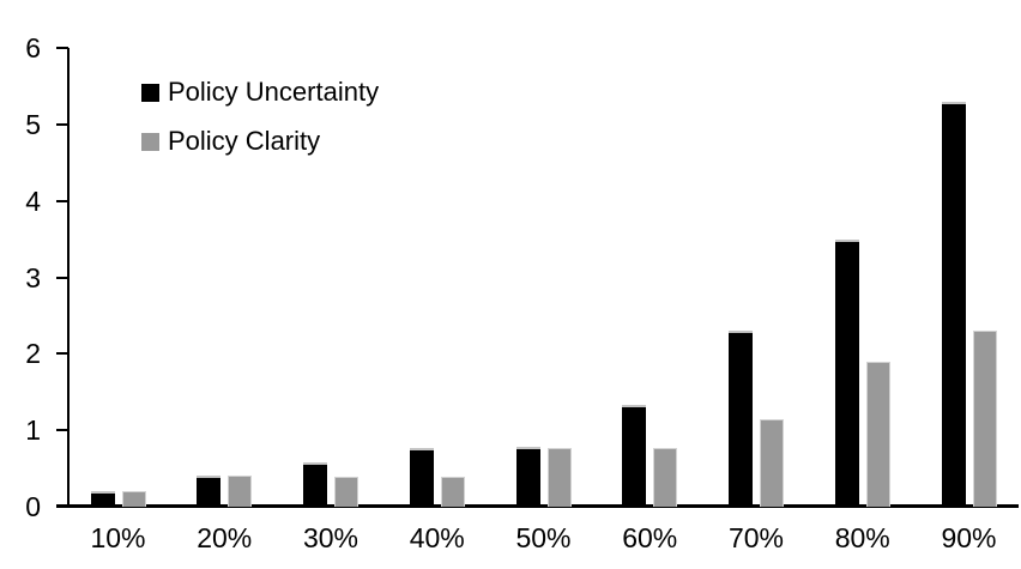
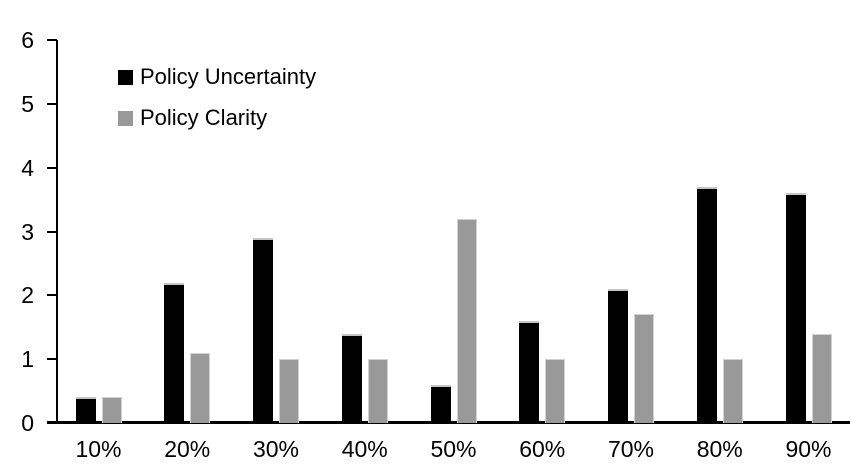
Policy Uncertainty/10%: 0.2 -> 0.4
Policy Clarity/10%: 0.2 -> 0.4
Policy Uncertainty/20%: 0.4 -> 2.2
Policy Clarity/20%: 0.4 -> 1.1
Policy Uncertainty/30%: 0.6 -> 2.9
Policy Clarity/30%: 0.4 -> 1.0
Policy Uncertainty/40%: 0.8 -> 1.4
Policy Clarity/40%: 0.4 -> 1.0
Policy Uncertainty/50%: 0.8 -> 0.6
Policy Clarity/50%: 0.8 -> 3.2
Policy Uncertainty/60%: 1.3 -> 1.6
Policy Clarity/60%: 0.8 -> 1.0
Policy Uncertainty/70%: 2.3 -> 2.1
Policy Clarity/70%: 1.1 -> 1.7
Policy Uncertainty/80%: 3.5 -> 3.7
Policy Clarity/80%: 1.9 -> 1.0
Policy Uncertainty/90%: 5.3 -> 3.6
Policy Clarity/90%: 2.3 -> 1.4
